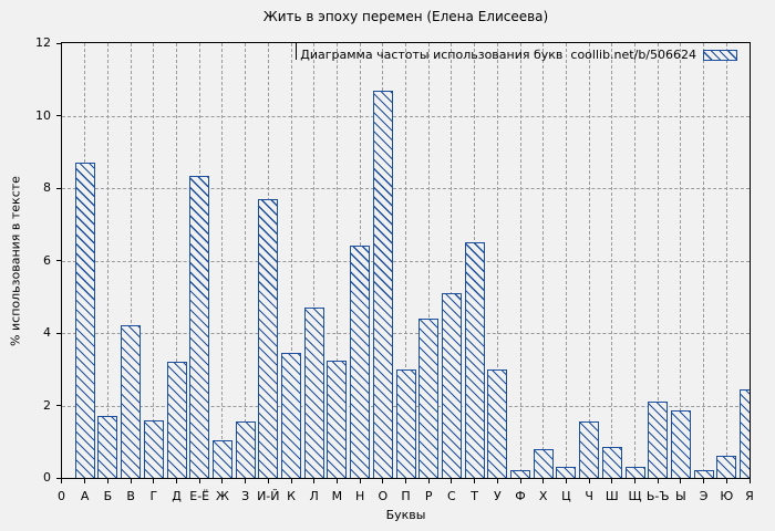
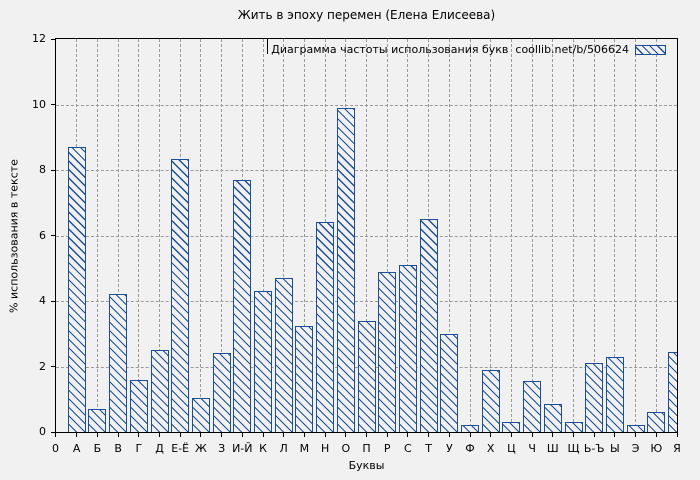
Б: 1.7 -> 0.7
Д: 3.2 -> 2.5
З: 1.6 -> 2.4
К: 3.5 -> 4.3
О: 10.7 -> 9.9
П: 3.0 -> 3.4
Р: 4.4 -> 4.9
Х: 0.8 -> 1.9
Ы: 1.9 -> 2.3
